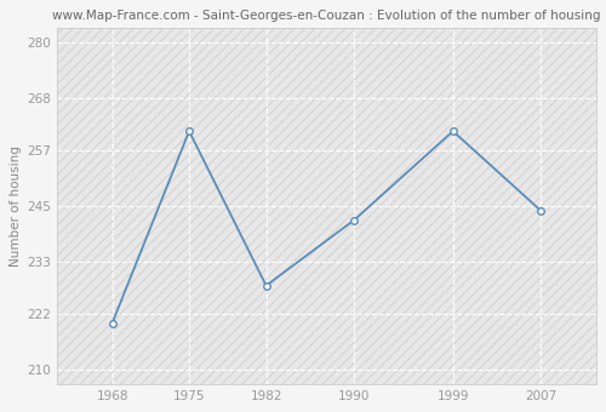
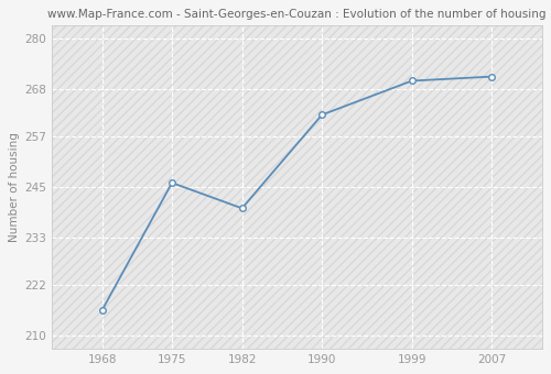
1968: 220 -> 216
1975: 261 -> 246
1982: 228 -> 240
1990: 242 -> 262
1999: 261 -> 270
2007: 244 -> 271
